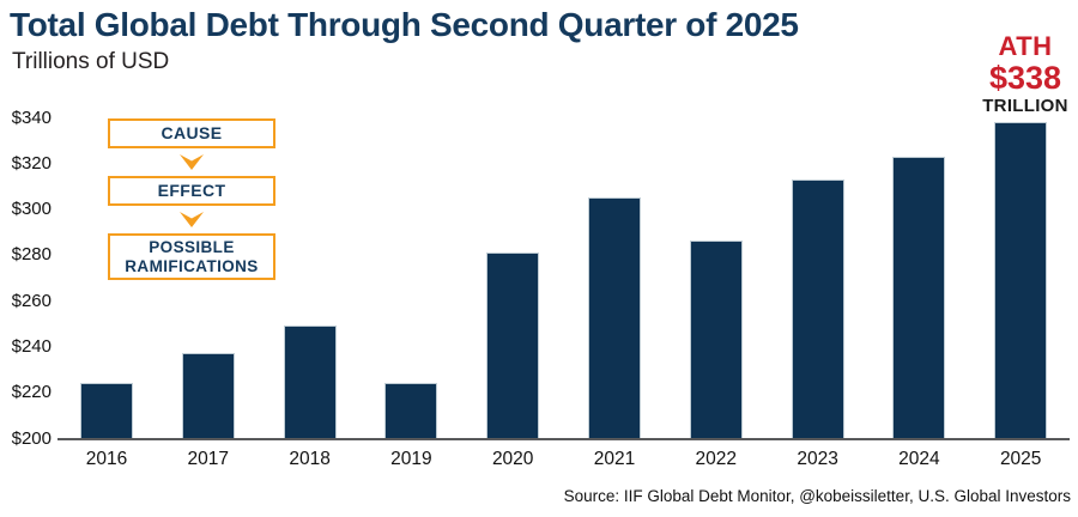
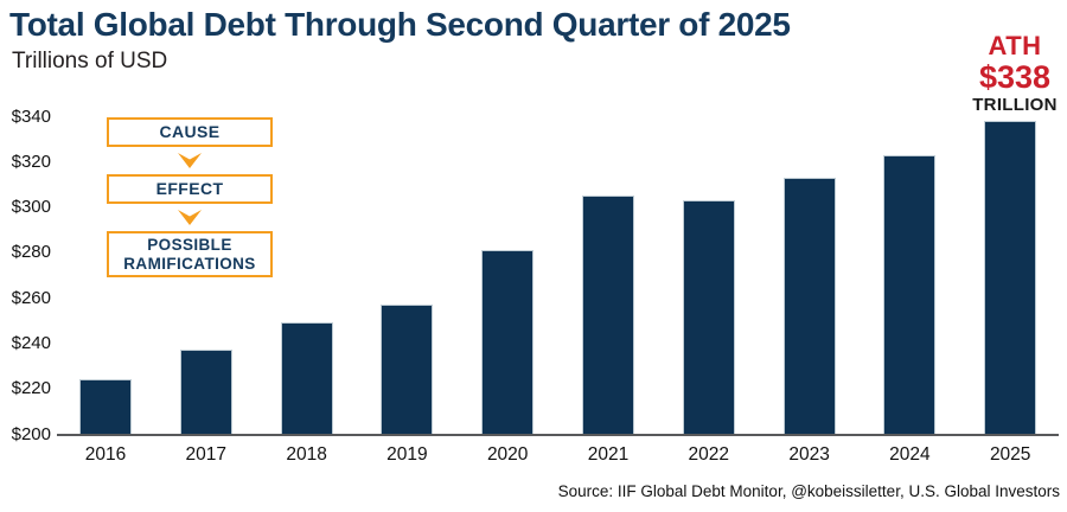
2019: $224 -> $257
2022: $286 -> $303
